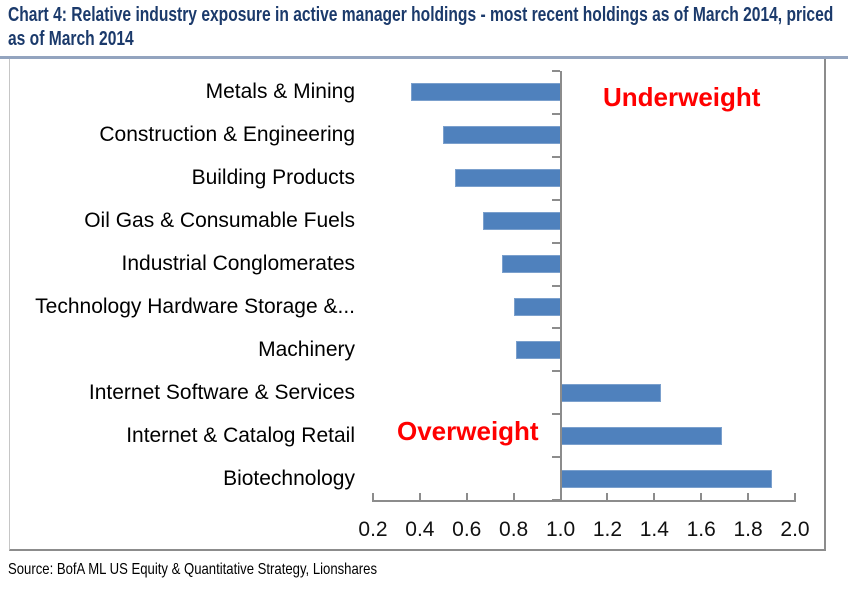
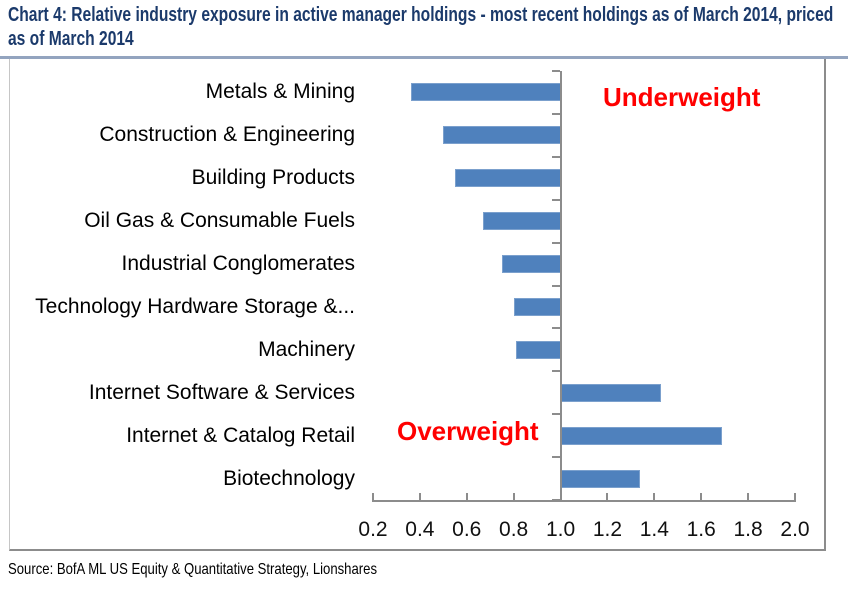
Biotechnology: 1.90 -> 1.34
